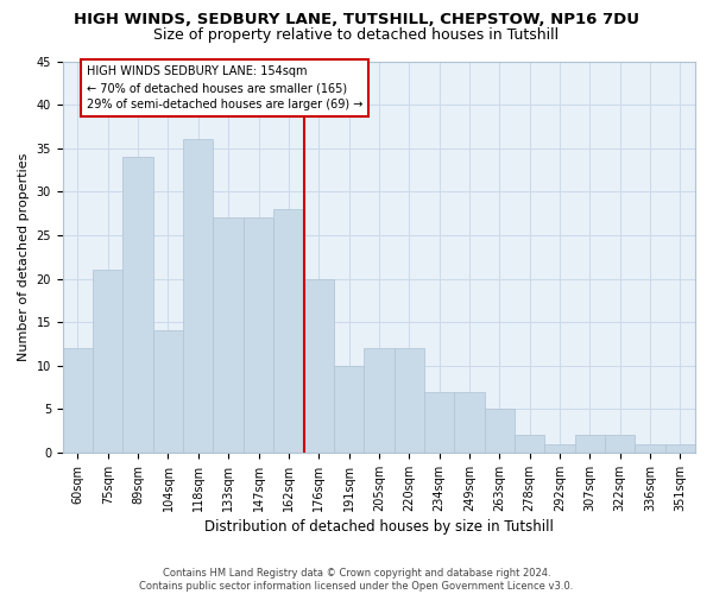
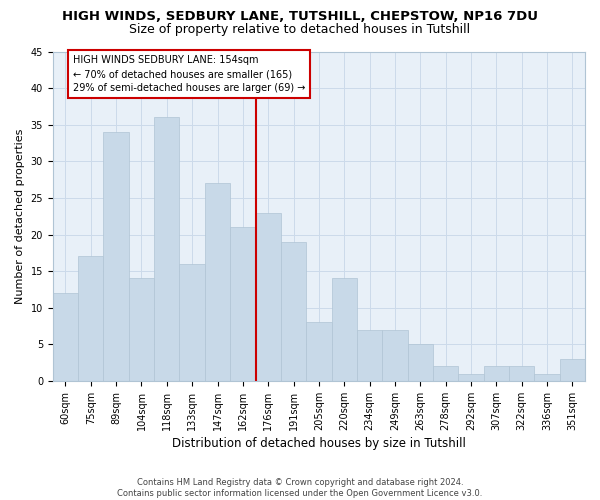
75sqm: 21 -> 17
133sqm: 27 -> 16
162sqm: 28 -> 21
176sqm: 20 -> 23
191sqm: 10 -> 19
205sqm: 12 -> 8
220sqm: 12 -> 14
351sqm: 1 -> 3
